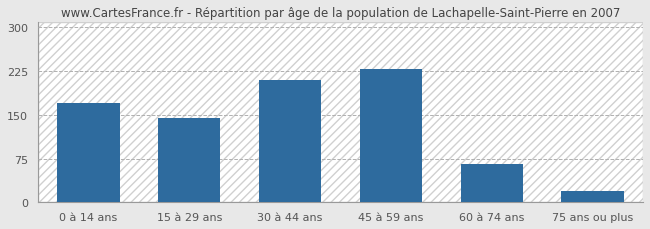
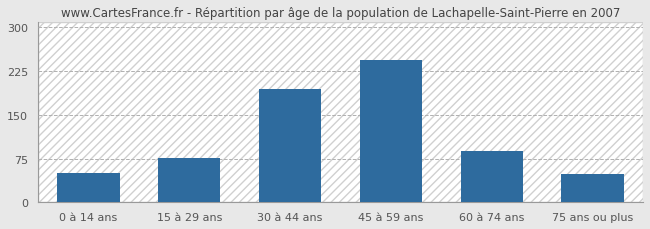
0 à 14 ans: 170 -> 50
15 à 29 ans: 144 -> 76
30 à 44 ans: 210 -> 194
45 à 59 ans: 228 -> 244
60 à 74 ans: 65 -> 88
75 ans ou plus: 20 -> 48
